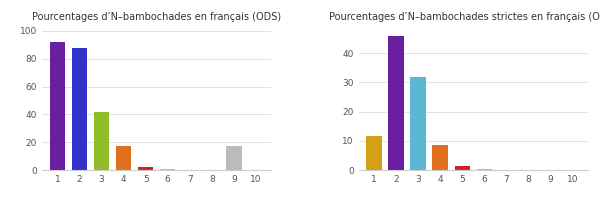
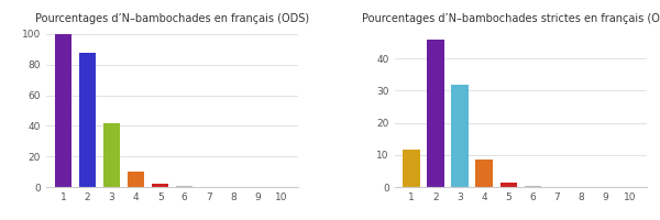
Pourcentages d’N–bambochades en français (ODS)/1: 92 -> 100
Pourcentages d’N–bambochades en français (ODS)/4: 17 -> 10
Pourcentages d’N–bambochades en français (ODS)/9: 17 -> 0
